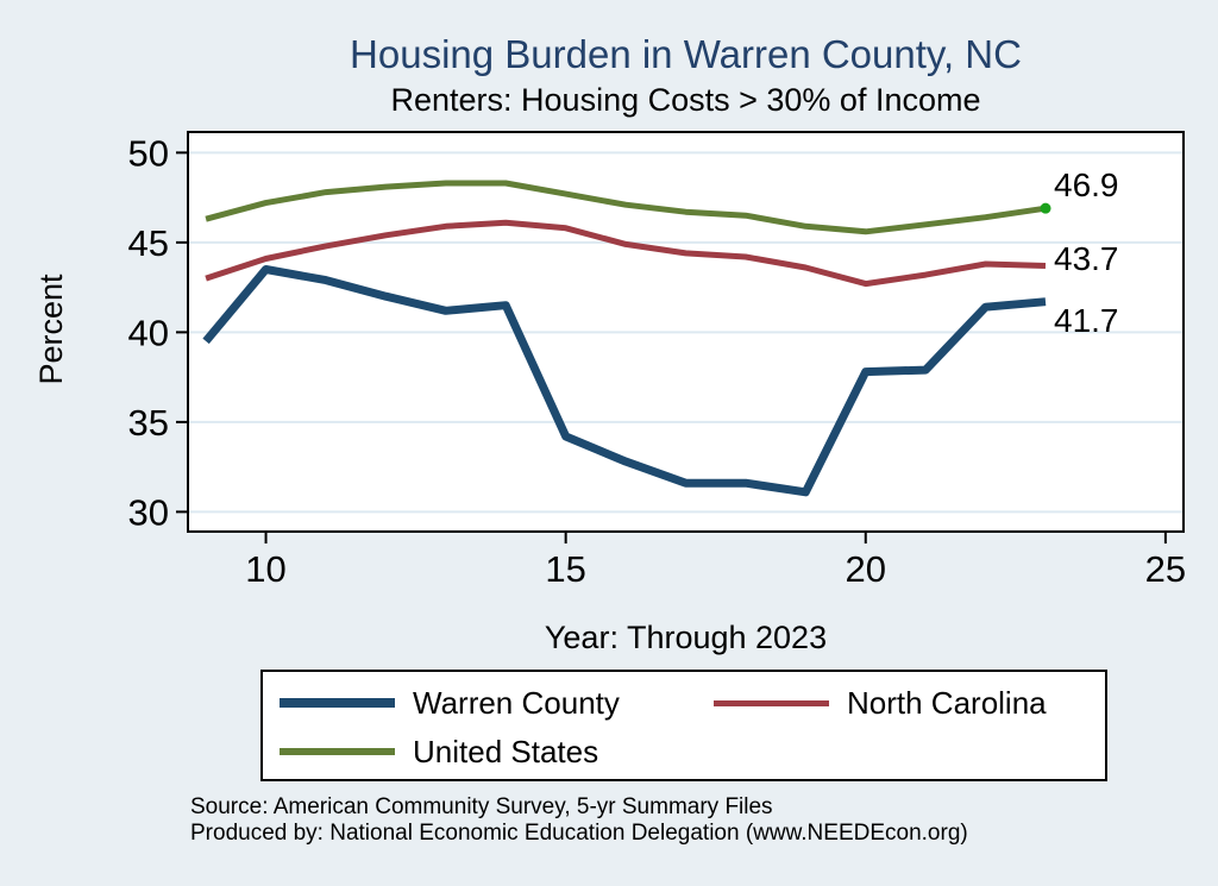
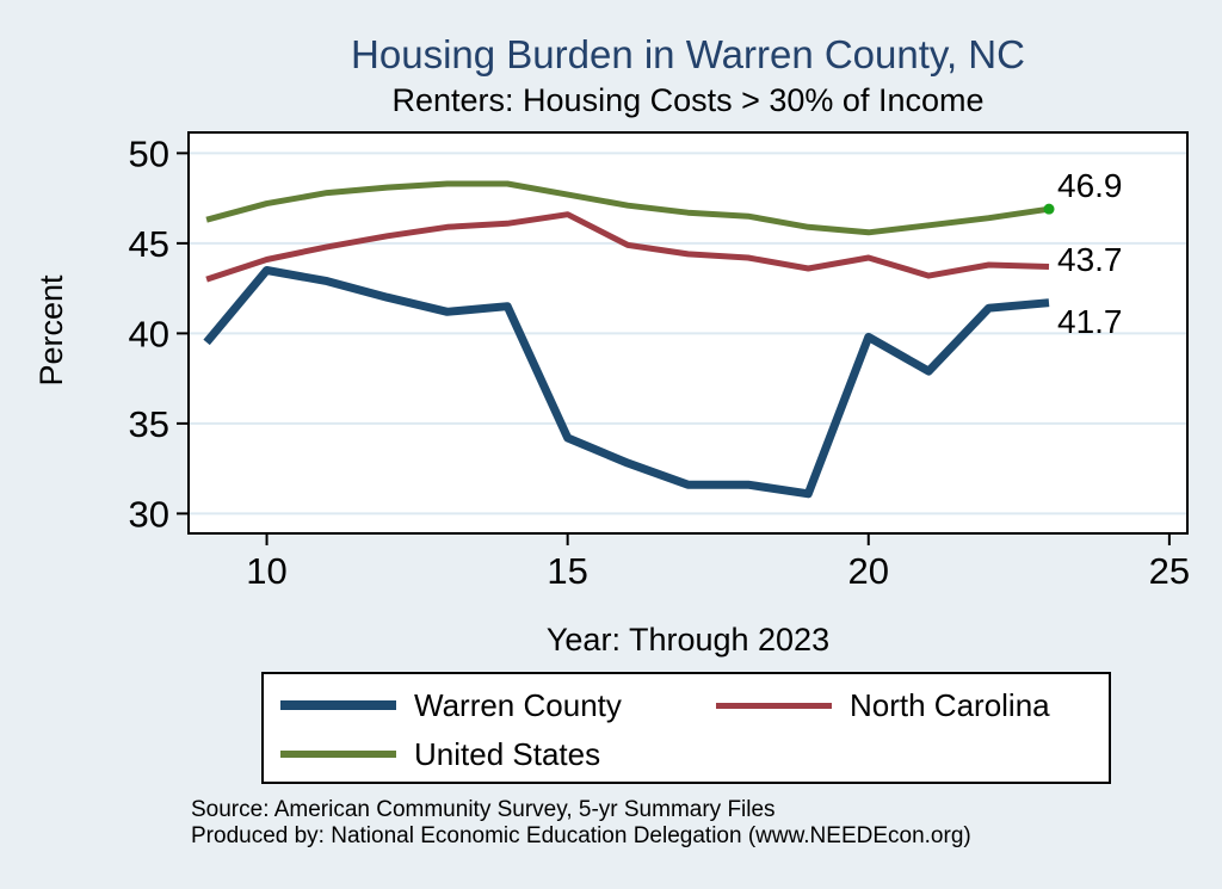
North Carolina/15: 45.8 -> 46.6
Warren County/20: 37.8 -> 39.8
North Carolina/20: 42.7 -> 44.2
